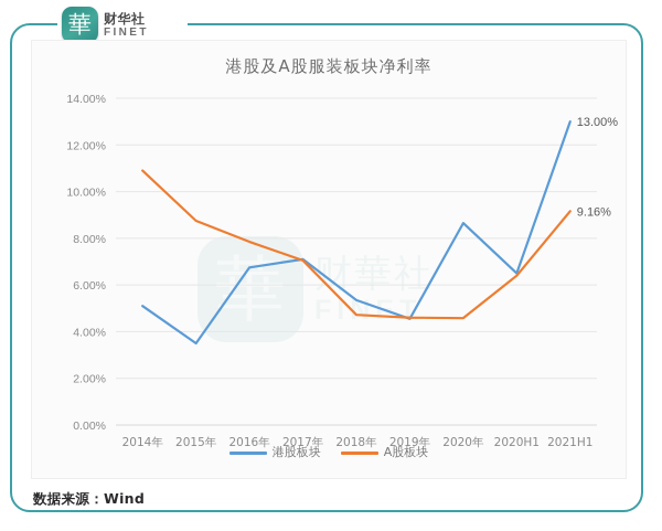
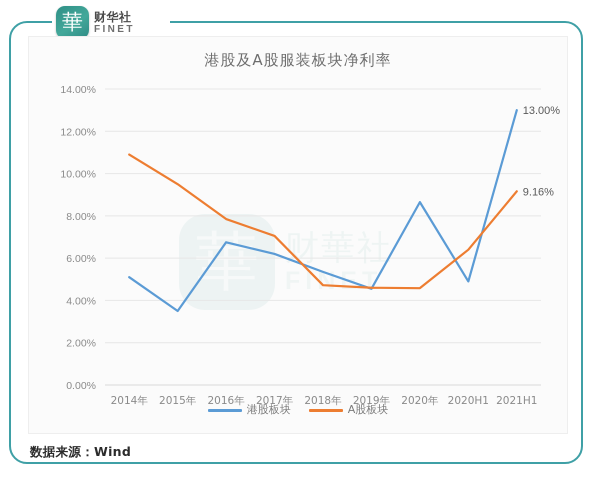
A股板块/2015年: 8.8% -> 9.5%
港股板块/2017年: 7.1% -> 6.2%
港股板块/2020H1: 6.5% -> 4.9%
